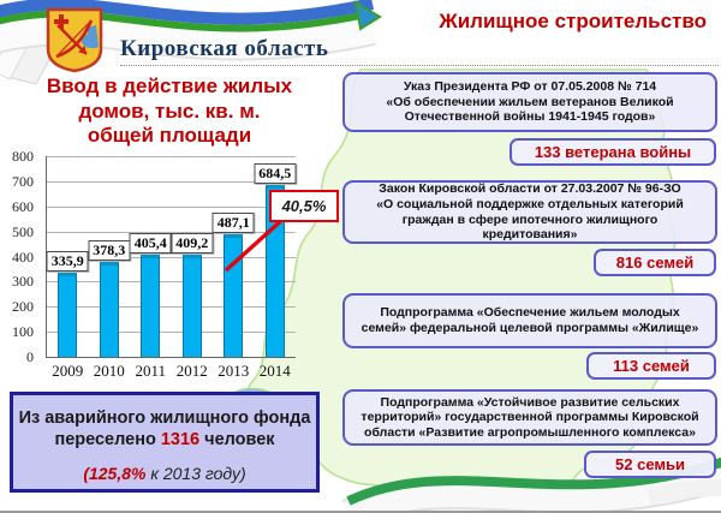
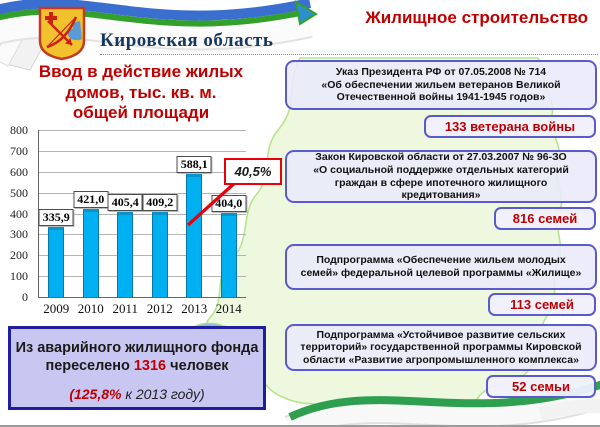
2010: 378,3 -> 421,0
2013: 487,1 -> 588,1
2014: 684,5 -> 404,0
